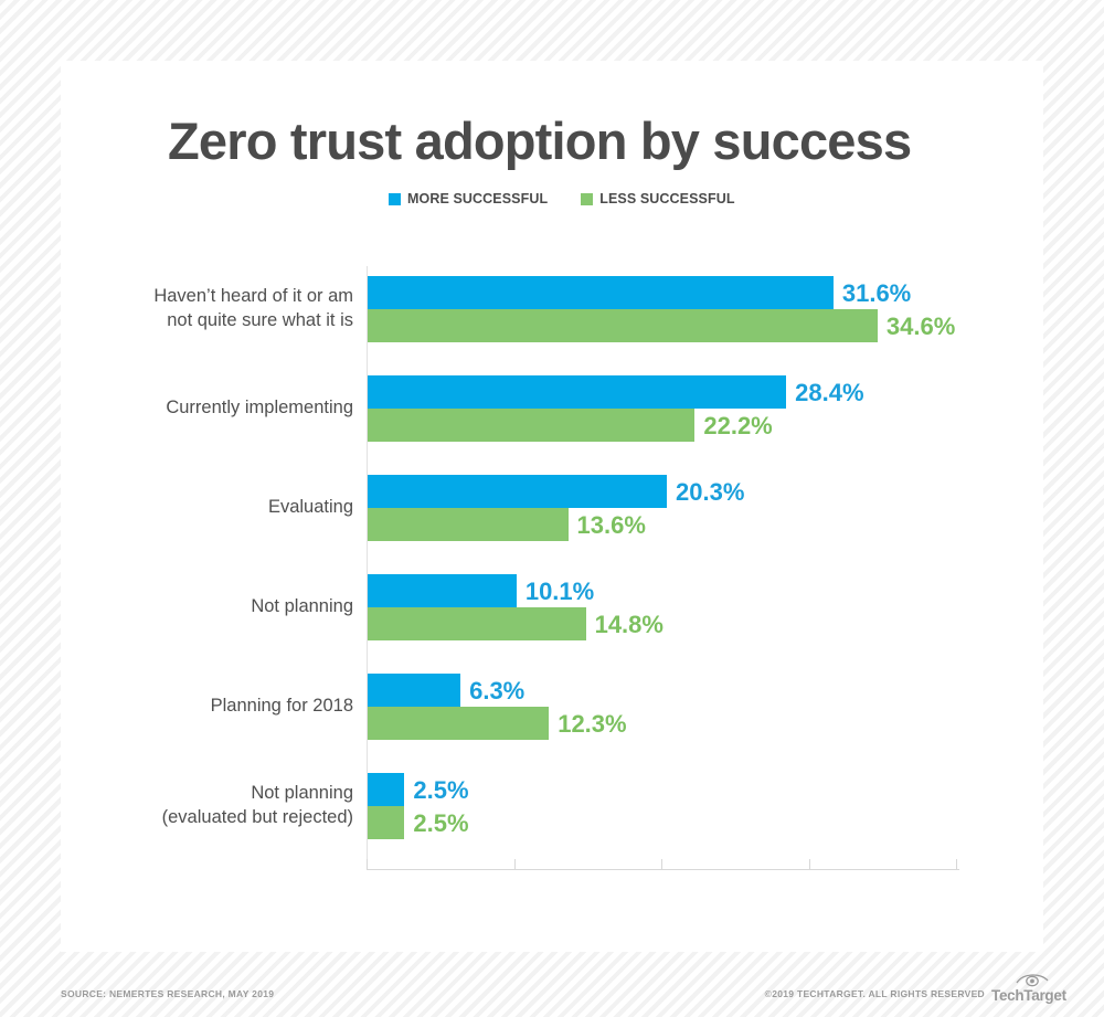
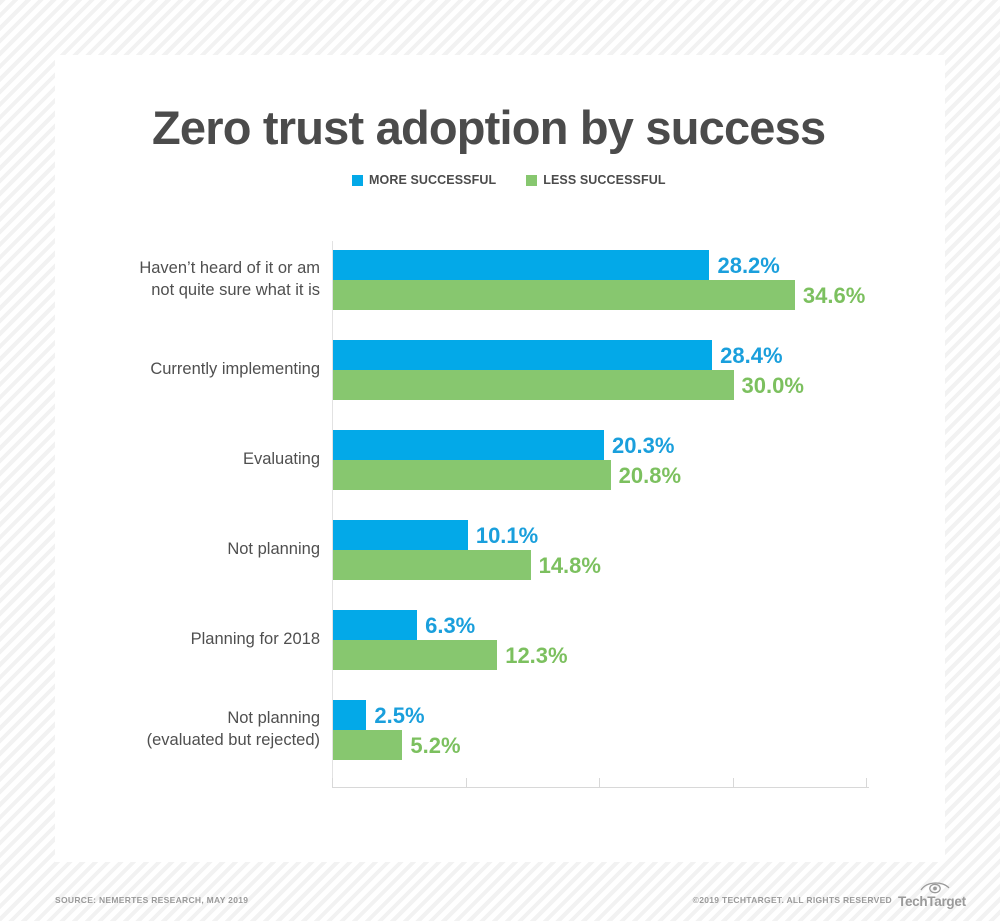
MORE SUCCESSFUL/Haven’t heard of it or am not quite sure what it is: 31.6% -> 28.2%
LESS SUCCESSFUL/Currently implementing: 22.2% -> 30.0%
LESS SUCCESSFUL/Evaluating: 13.6% -> 20.8%
LESS SUCCESSFUL/Not planning (evaluated but rejected): 2.5% -> 5.2%
